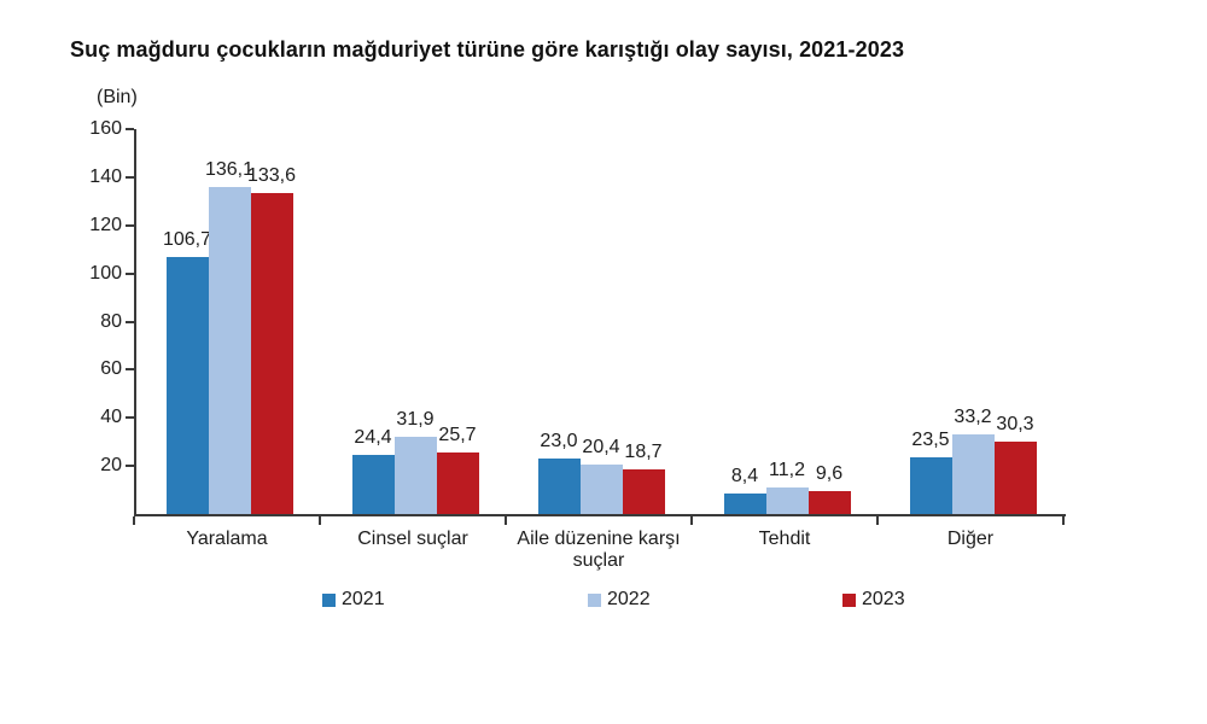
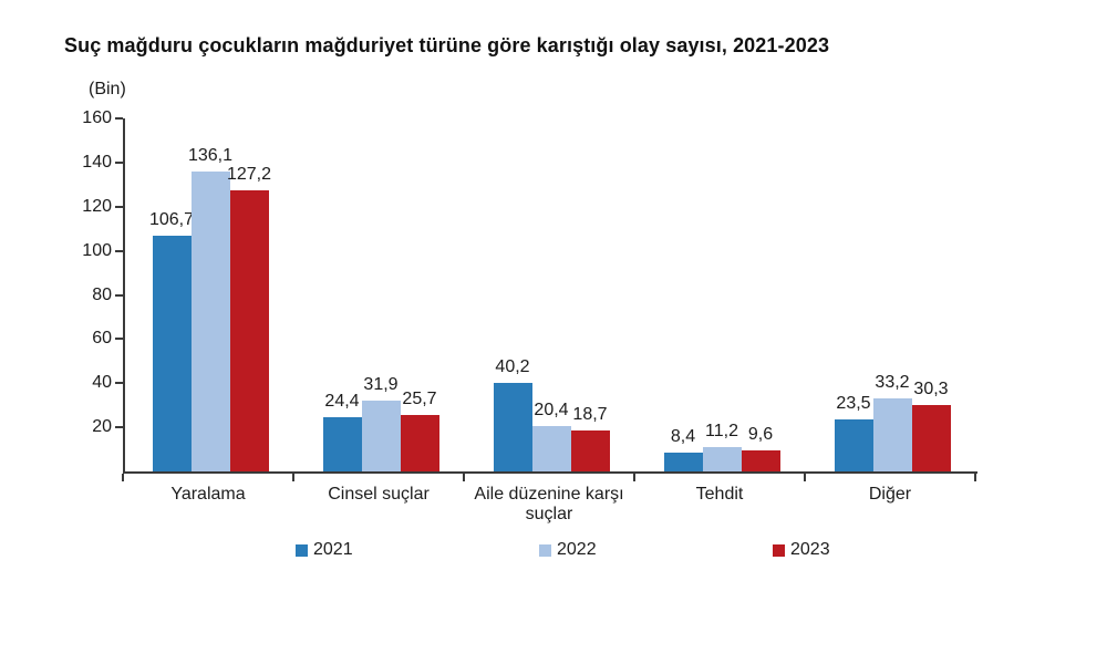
2023/Yaralama: 133,6 -> 127,2
2021/Aile düzenine karşı suçlar: 23,0 -> 40,2
